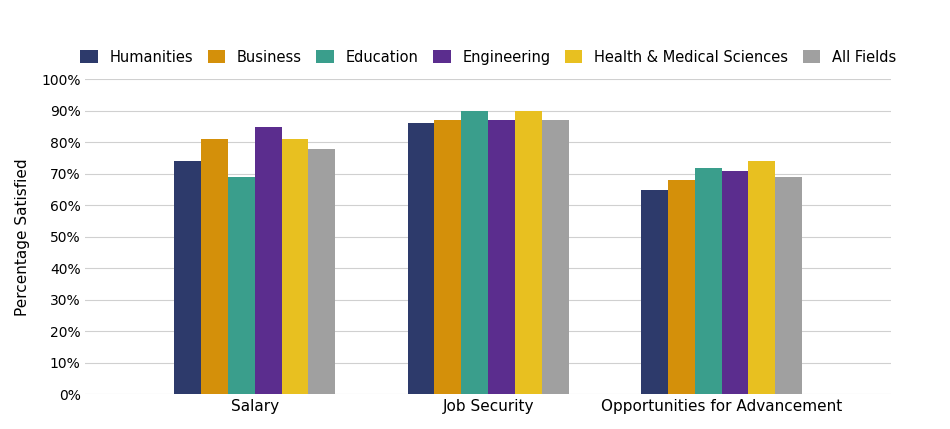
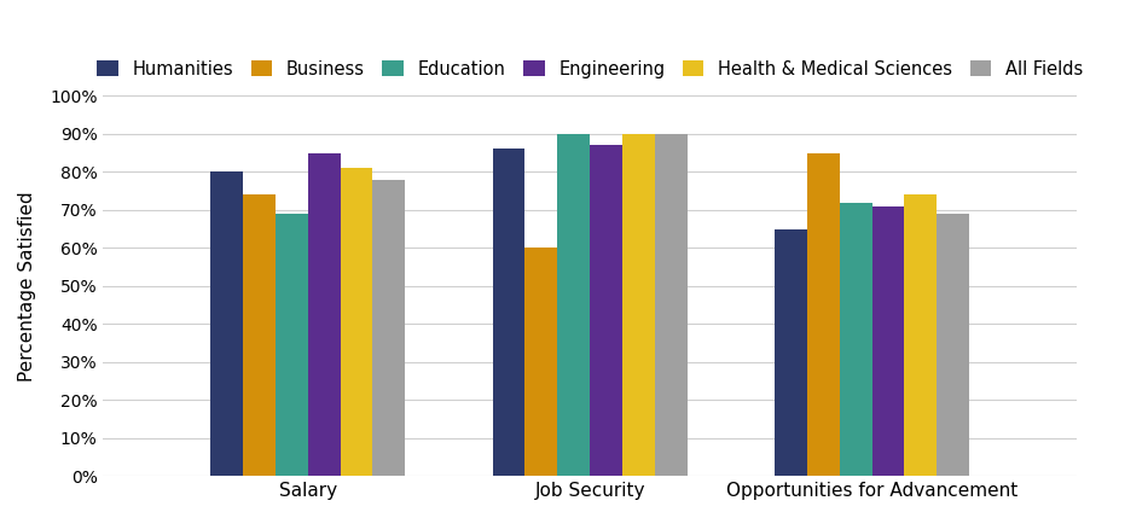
Humanities/Salary: 74% -> 80%
Business/Salary: 81% -> 74%
Business/Job Security: 87% -> 60%
All Fields/Job Security: 87% -> 90%
Business/Opportunities for Advancement: 68% -> 85%
